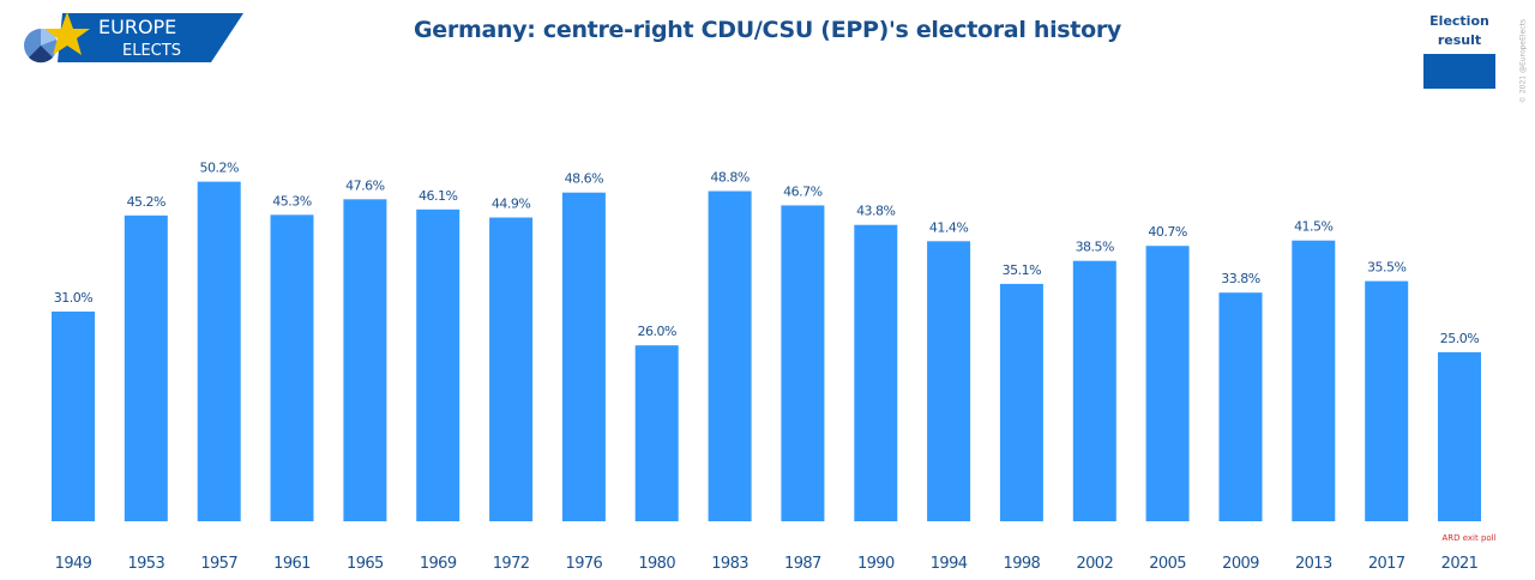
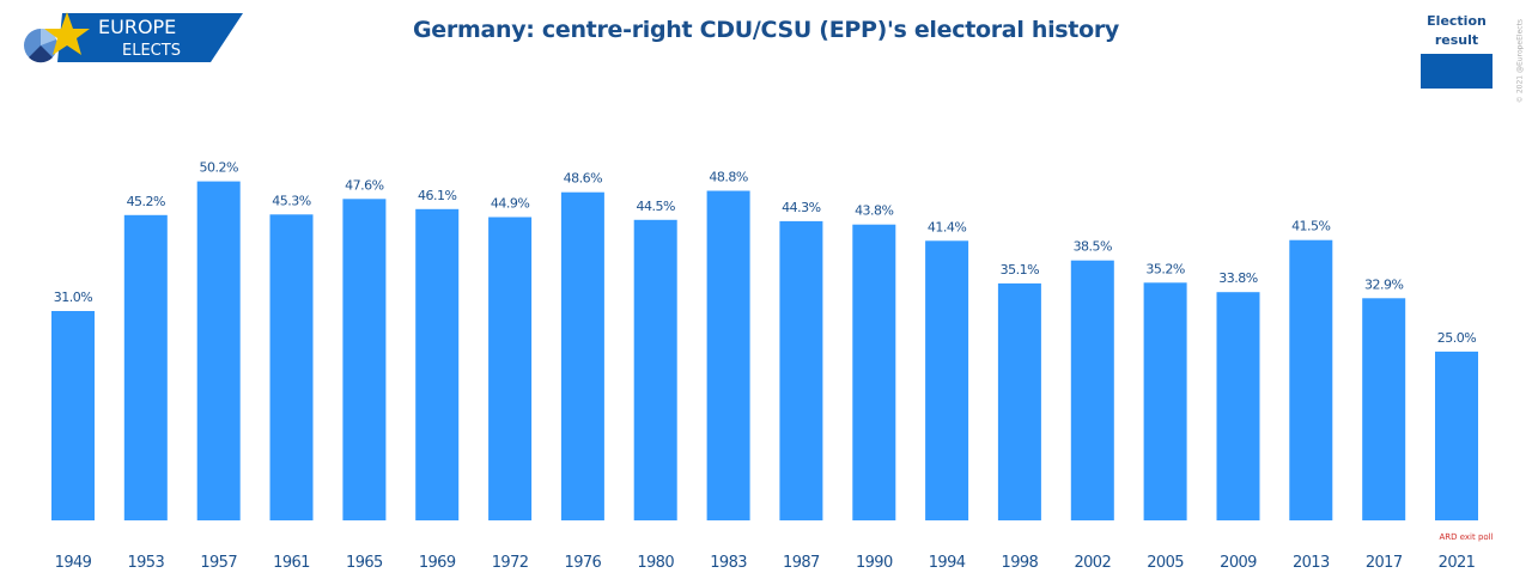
1980: 26.0% -> 44.5%
1987: 46.7% -> 44.3%
2005: 40.7% -> 35.2%
2017: 35.5% -> 32.9%
